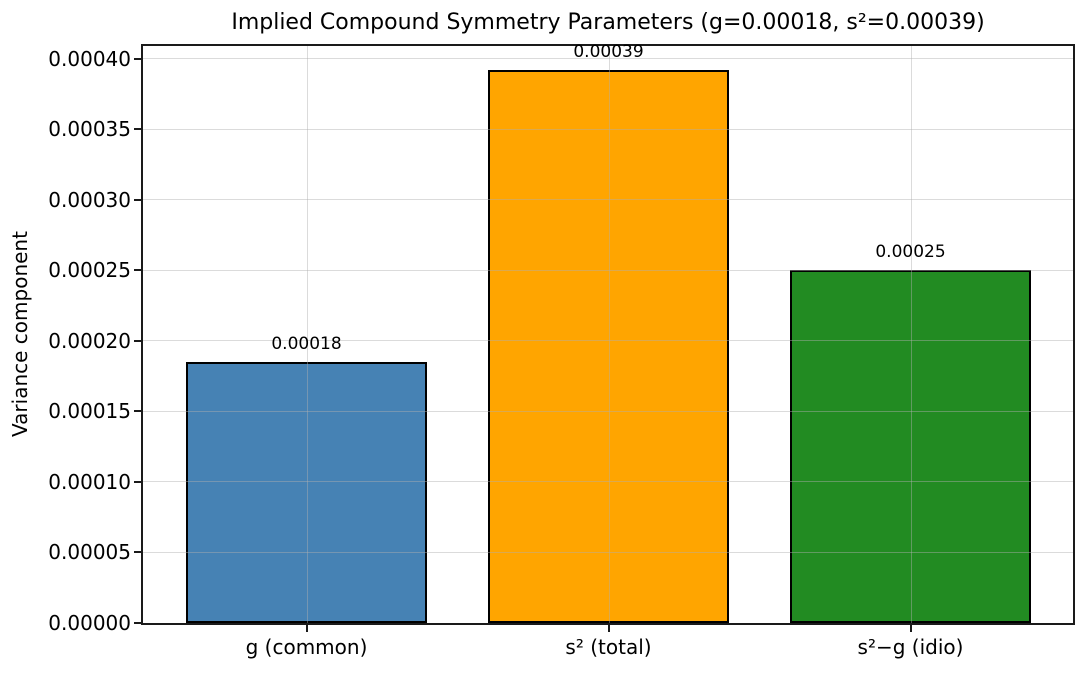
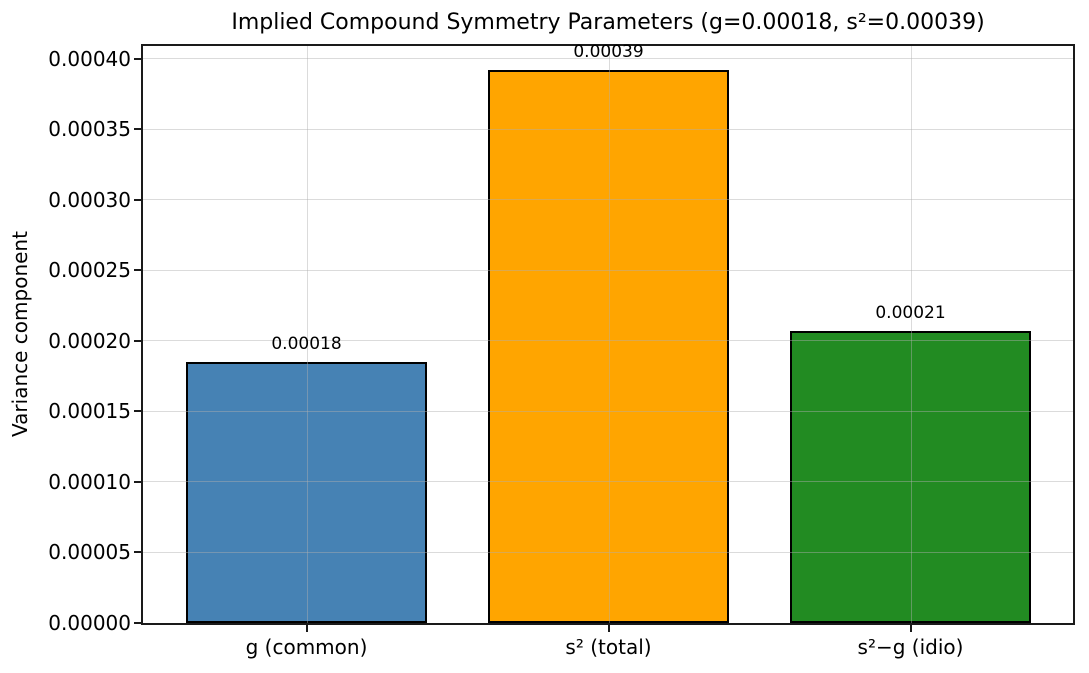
s²−g (idio): 0.00025 -> 0.00021
